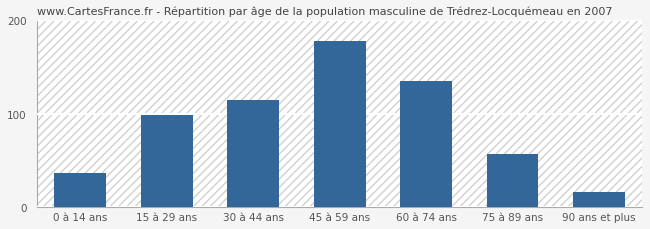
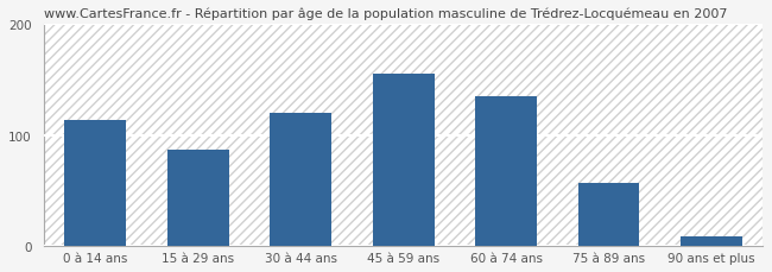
0 à 14 ans: 36 -> 113
15 à 29 ans: 98 -> 87
30 à 44 ans: 114 -> 120
45 à 59 ans: 178 -> 155
90 ans et plus: 16 -> 9
